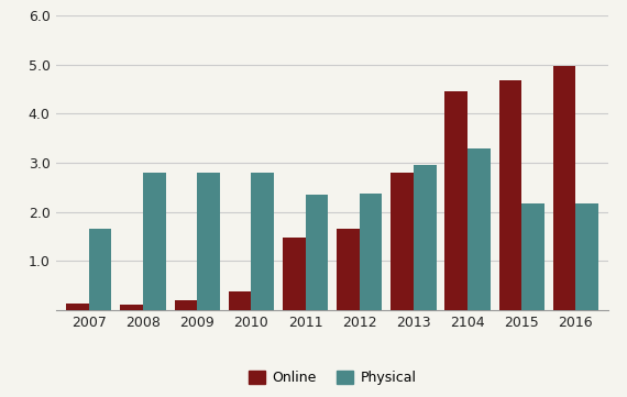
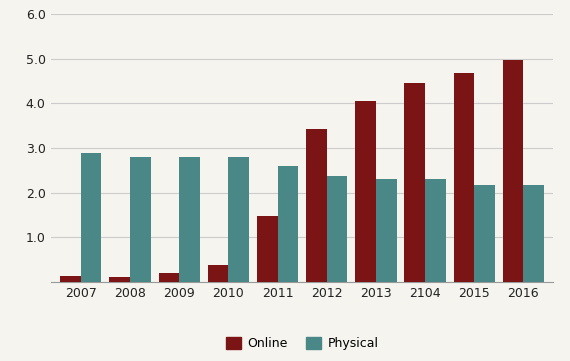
Physical/2007: 1.65 -> 2.88
Physical/2011: 2.35 -> 2.60
Online/2012: 1.65 -> 3.42
Online/2013: 2.80 -> 4.05
Physical/2013: 2.95 -> 2.31
Physical/2104: 3.30 -> 2.30
